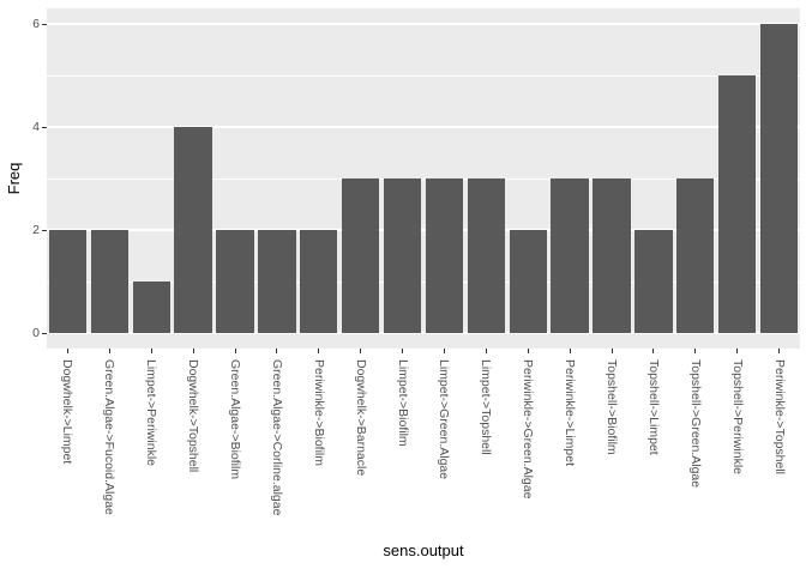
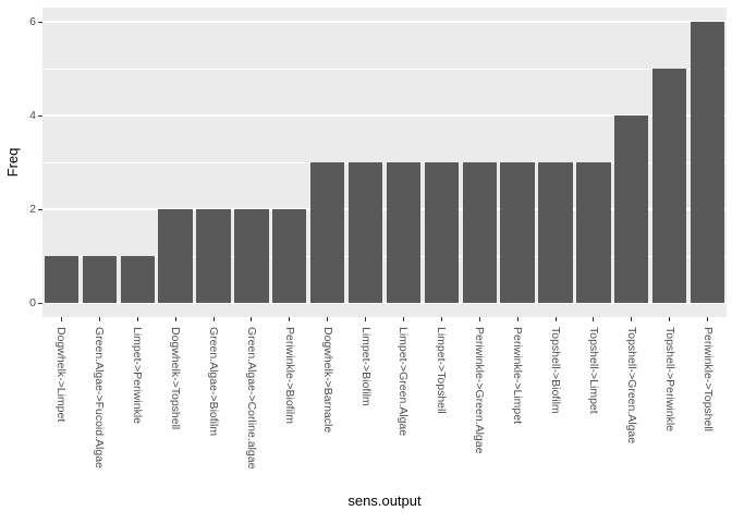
Dogwhelk->Limpet: 2 -> 1
Green.Algae->Fucoid.Algae: 2 -> 1
Dogwhelk->Topshell: 4 -> 2
Periwinkle->Green.Algae: 2 -> 3
Topshell->Limpet: 2 -> 3
Topshell->Green.Algae: 3 -> 4
